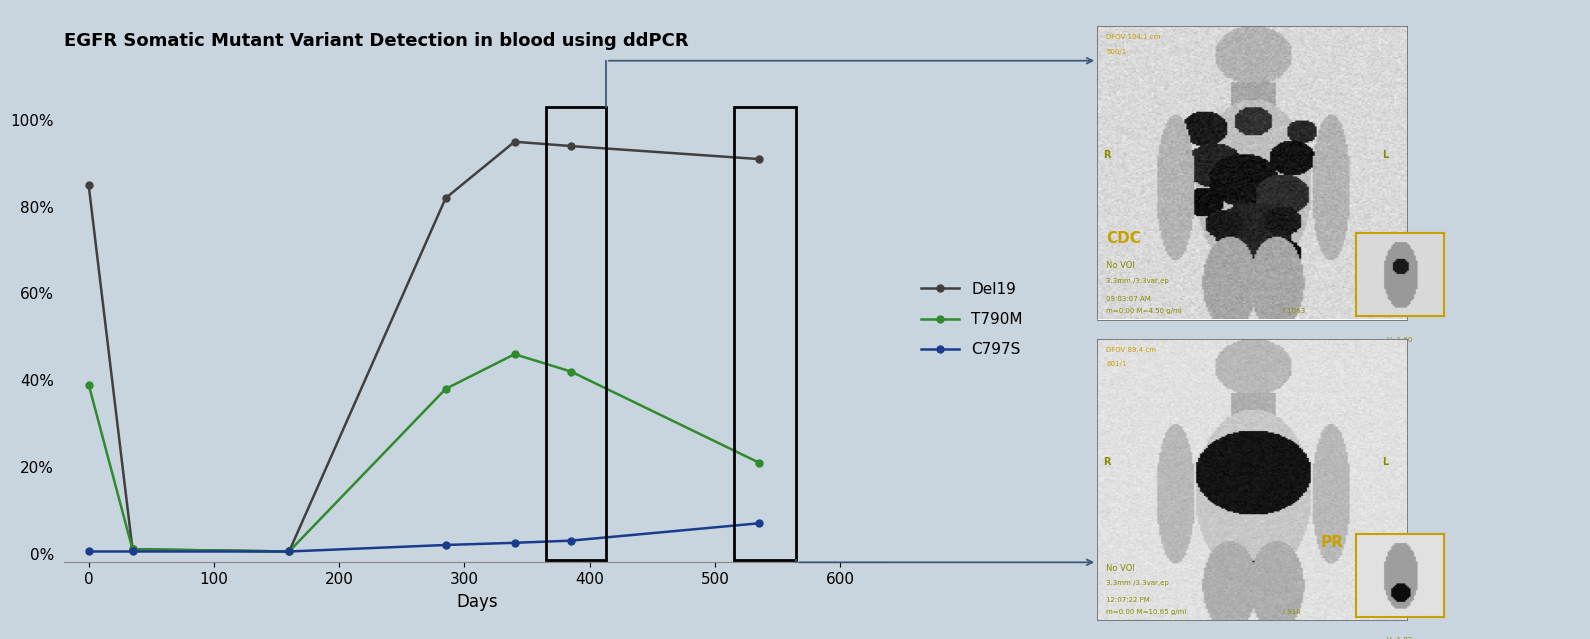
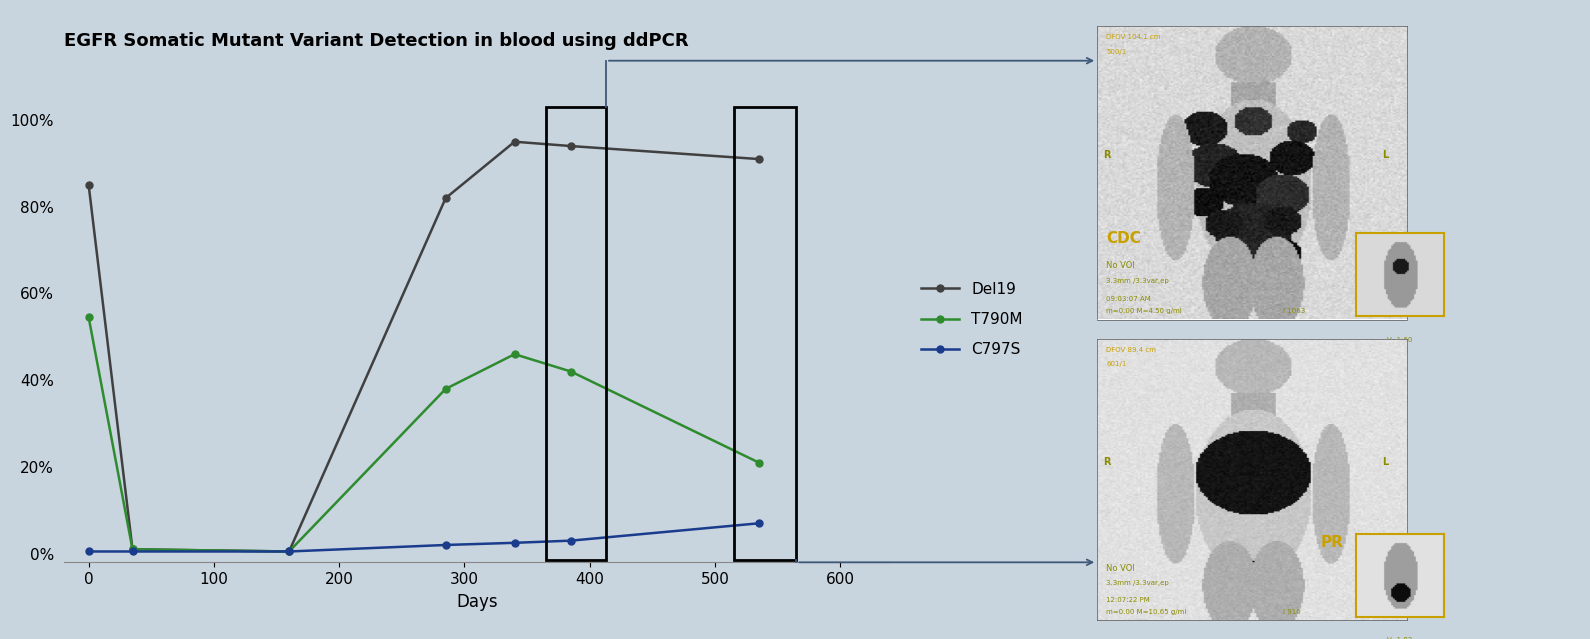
T790M/0: 39.0% -> 54.5%
